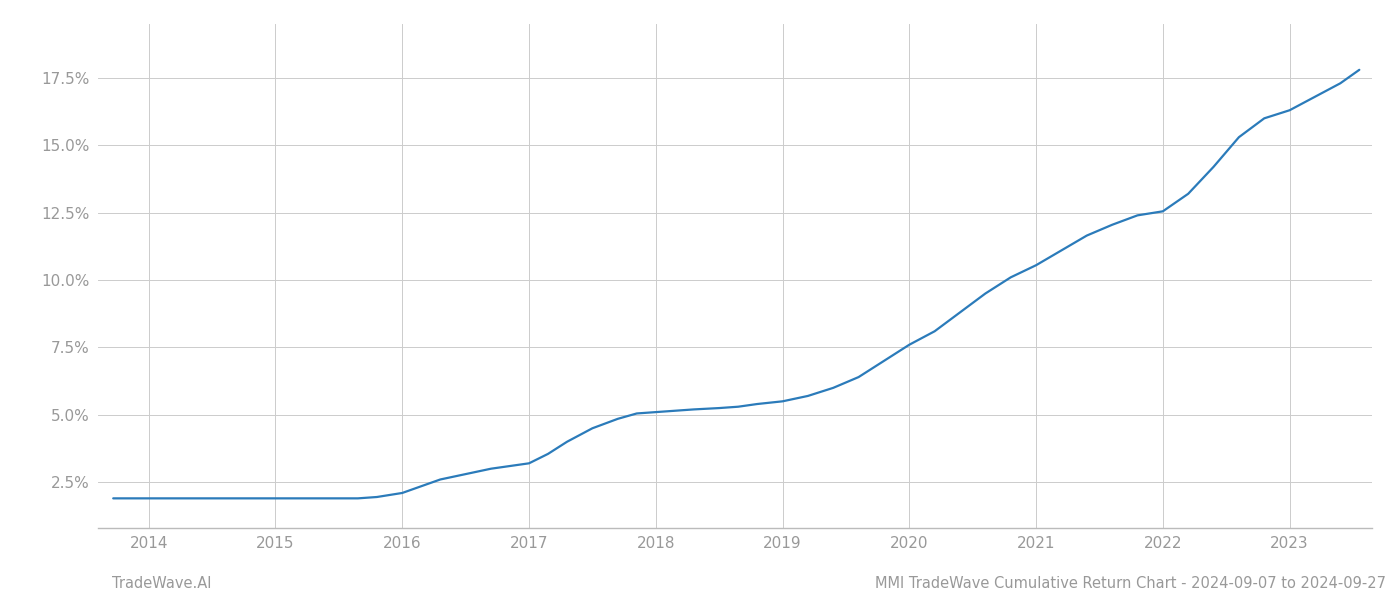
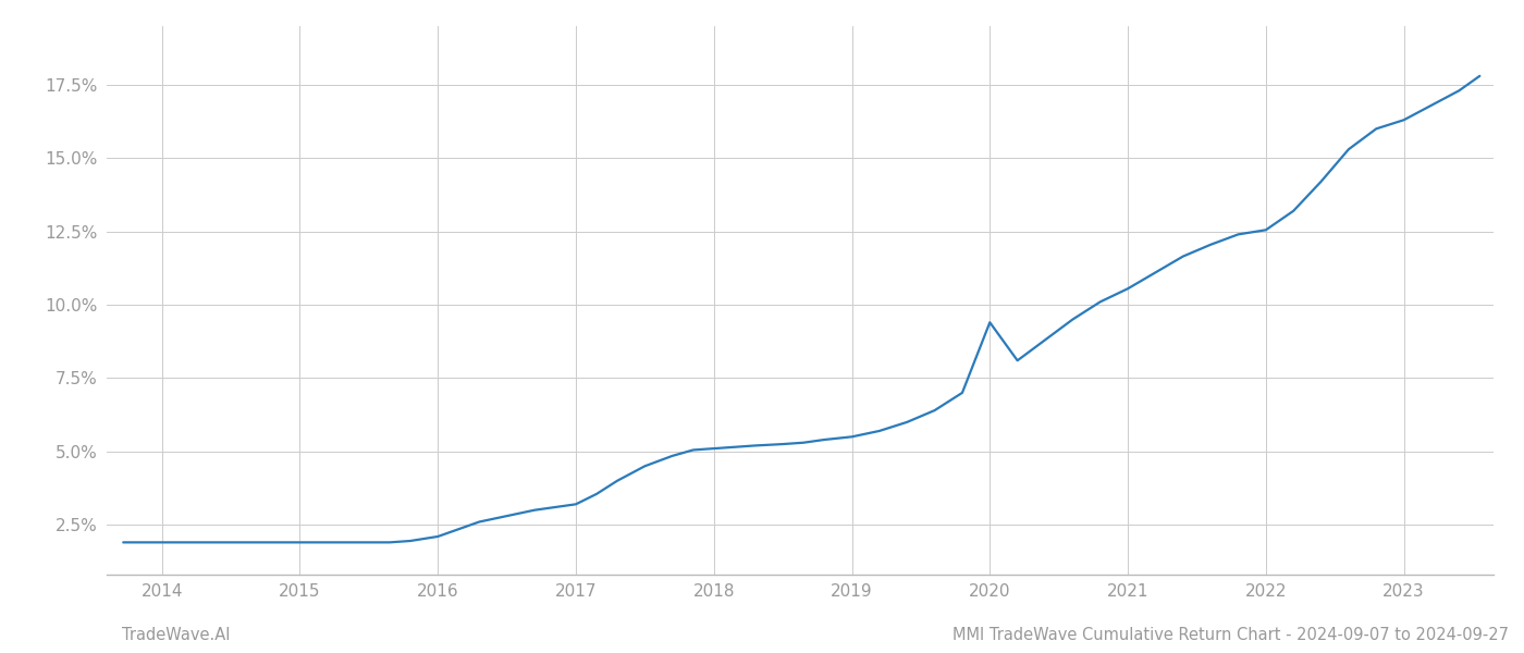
2020: 7.60% -> 9.40%
